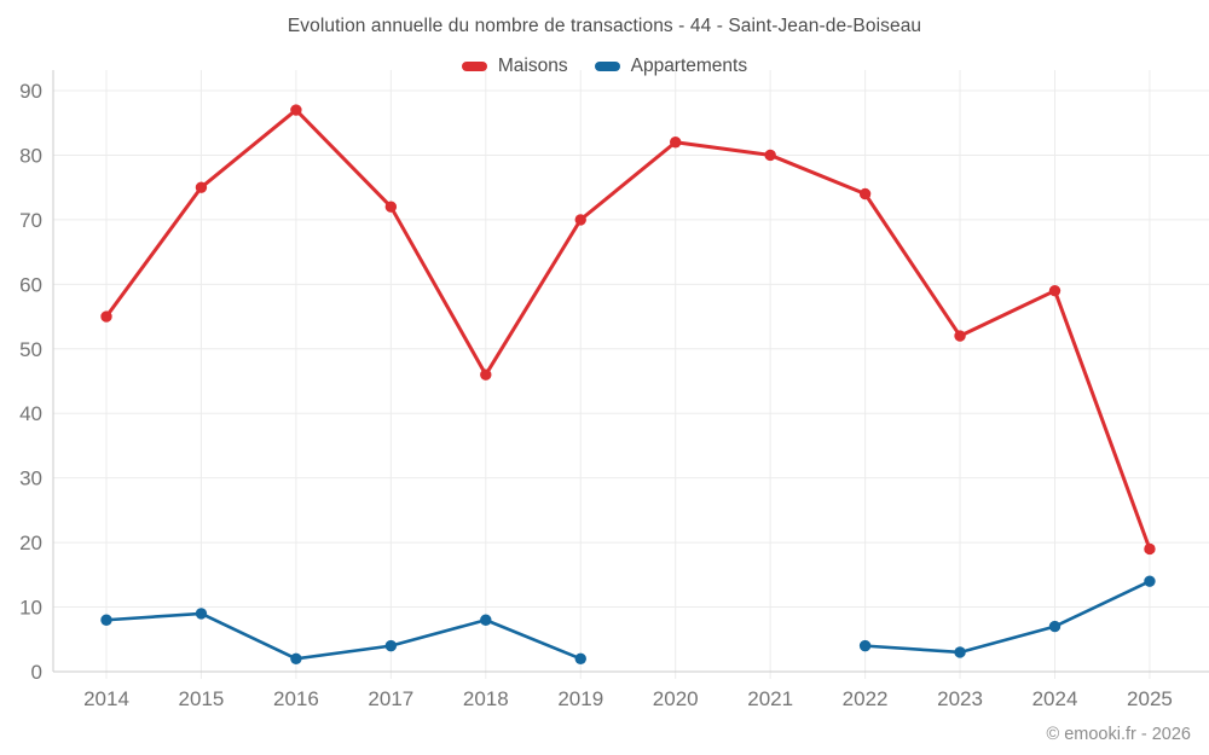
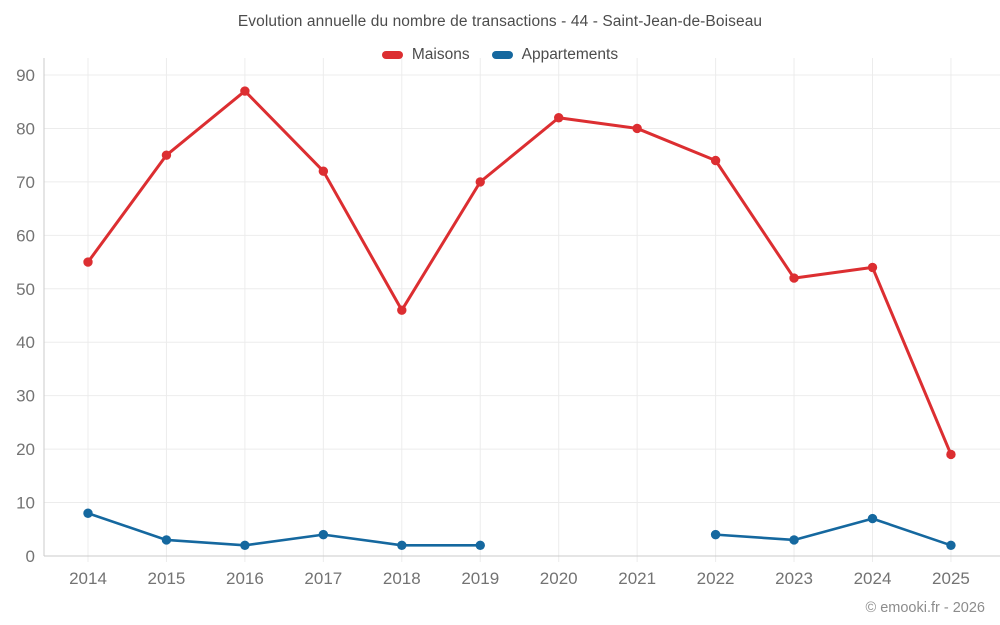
Appartements/2015: 9 -> 3
Appartements/2018: 8 -> 2
Maisons/2024: 59 -> 54
Appartements/2025: 14 -> 2
